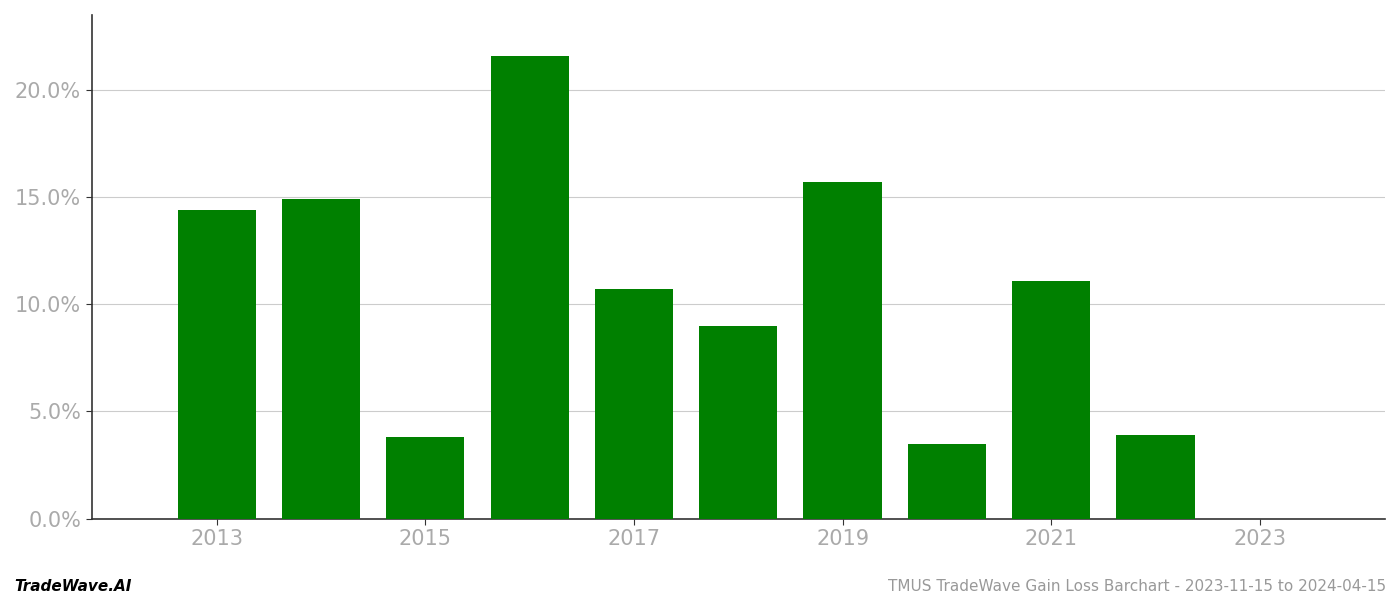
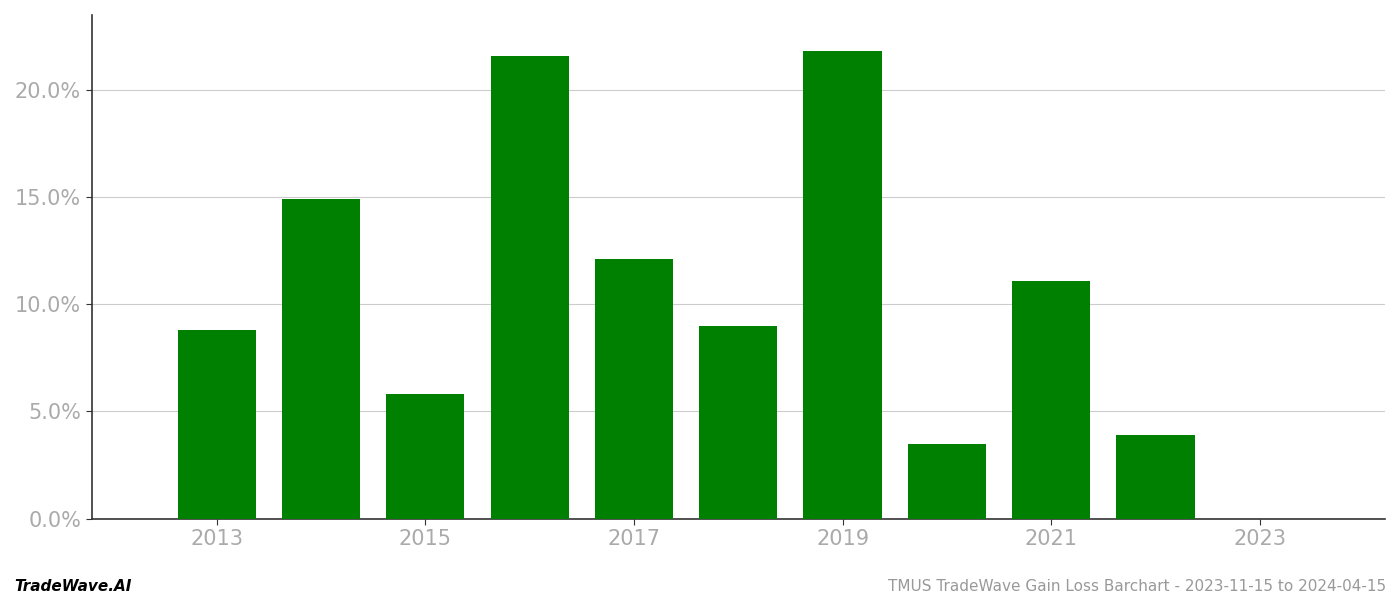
2013: 14.4% -> 8.8%
2015: 3.8% -> 5.8%
2017: 10.7% -> 12.1%
2019: 15.7% -> 21.8%
